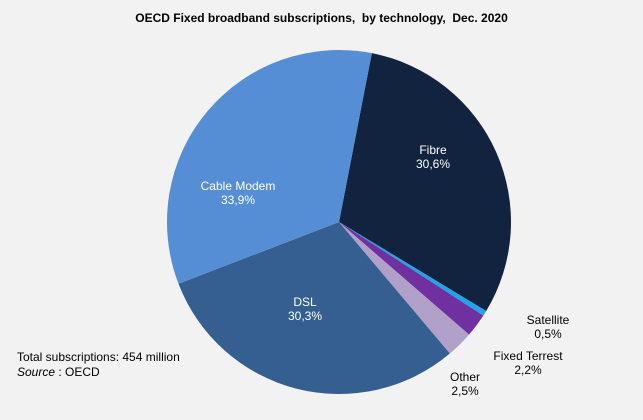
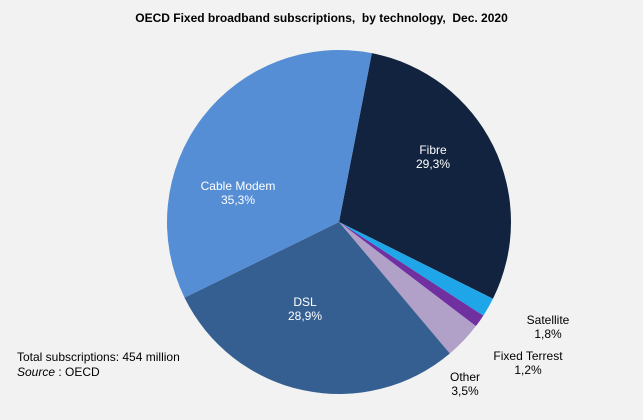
Fibre: 30,6% -> 29,3%
Satellite: 0,5% -> 1,8%
Fixed Terrest: 2,2% -> 1,2%
Other: 2,5% -> 3,5%
DSL: 30,3% -> 28,9%
Cable Modem: 33,9% -> 35,3%
